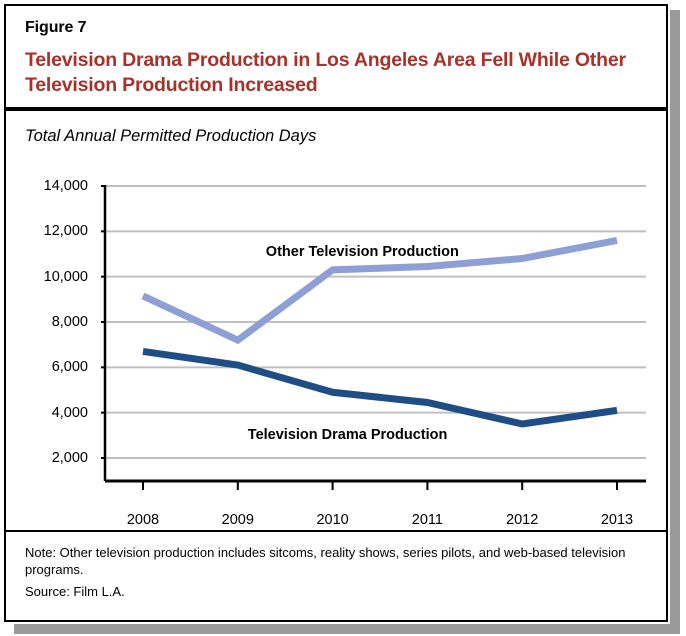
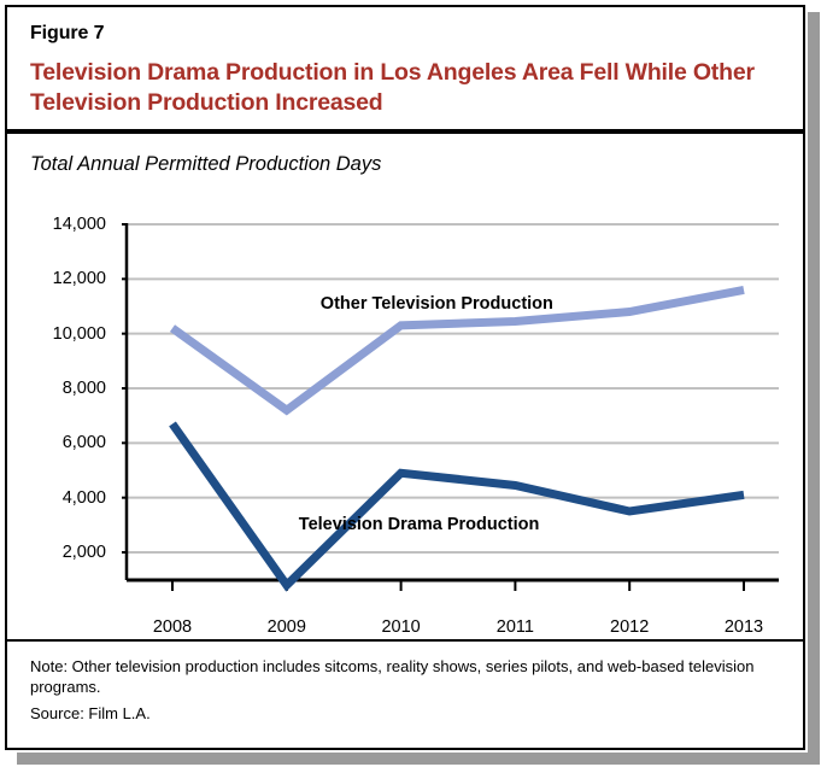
Other Television Production/2008: 9200 -> 10200
Television Drama Production/2009: 6100 -> 800
